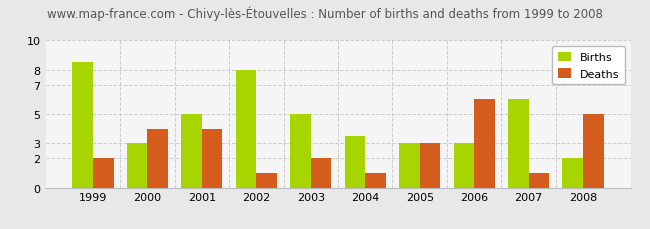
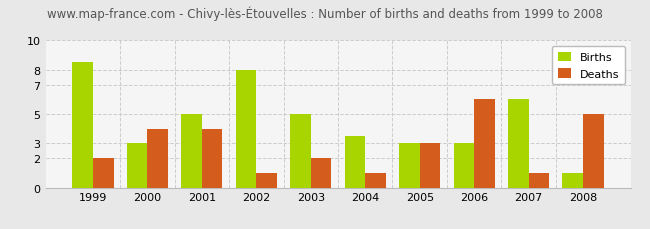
Births/2008: 2.0 -> 1.0
